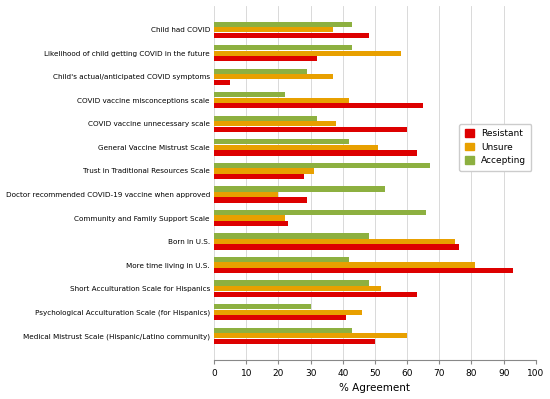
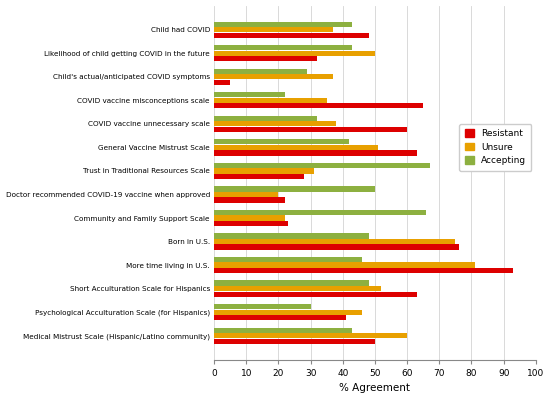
Unsure/Likelihood of child getting COVID in the future: 58 -> 50
Unsure/COVID vaccine misconceptions scale: 42 -> 35
Accepting/Doctor recommended COVID-19 vaccine when approved: 53 -> 50
Resistant/Doctor recommended COVID-19 vaccine when approved: 29 -> 22
Accepting/More time living in U.S.: 42 -> 46
